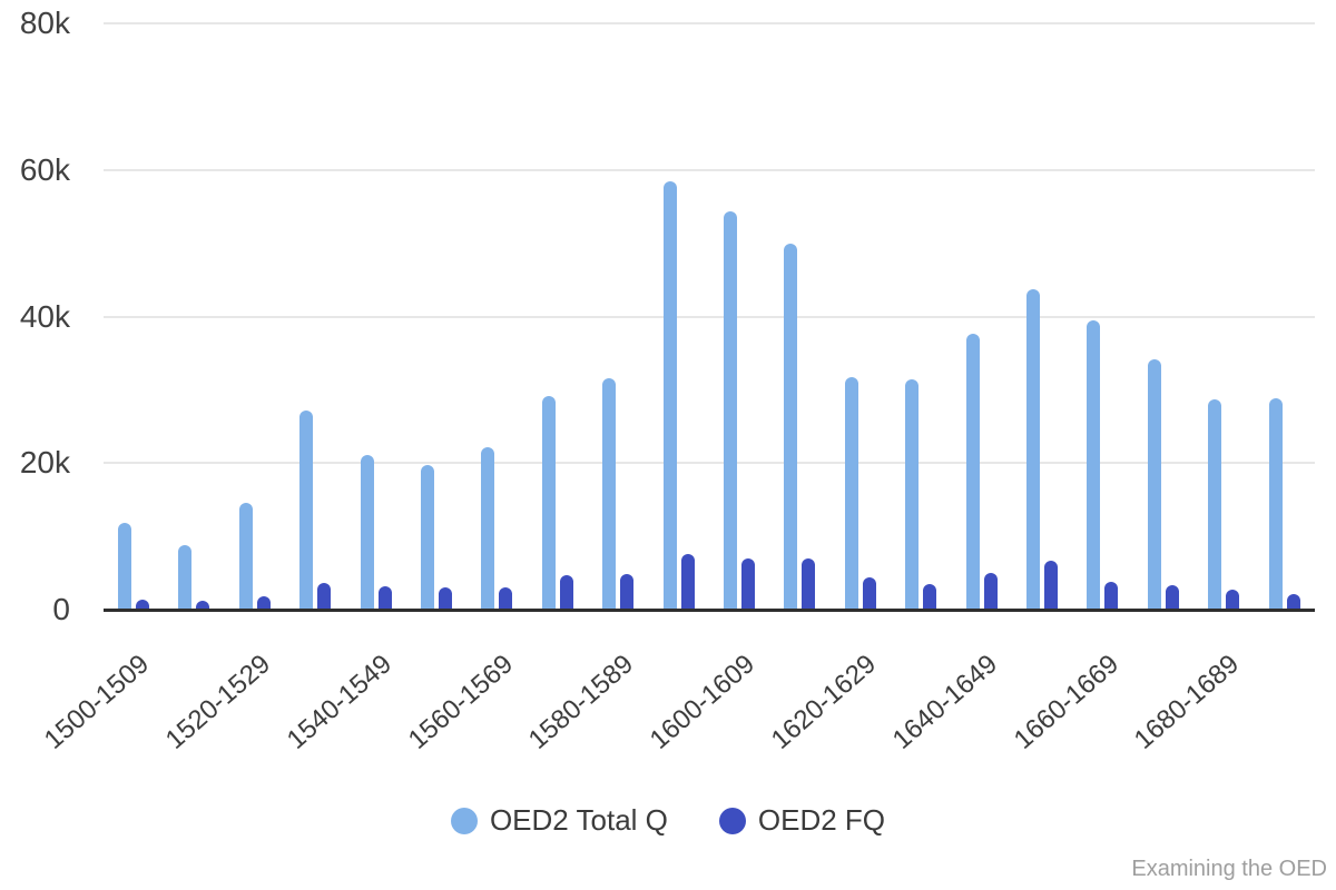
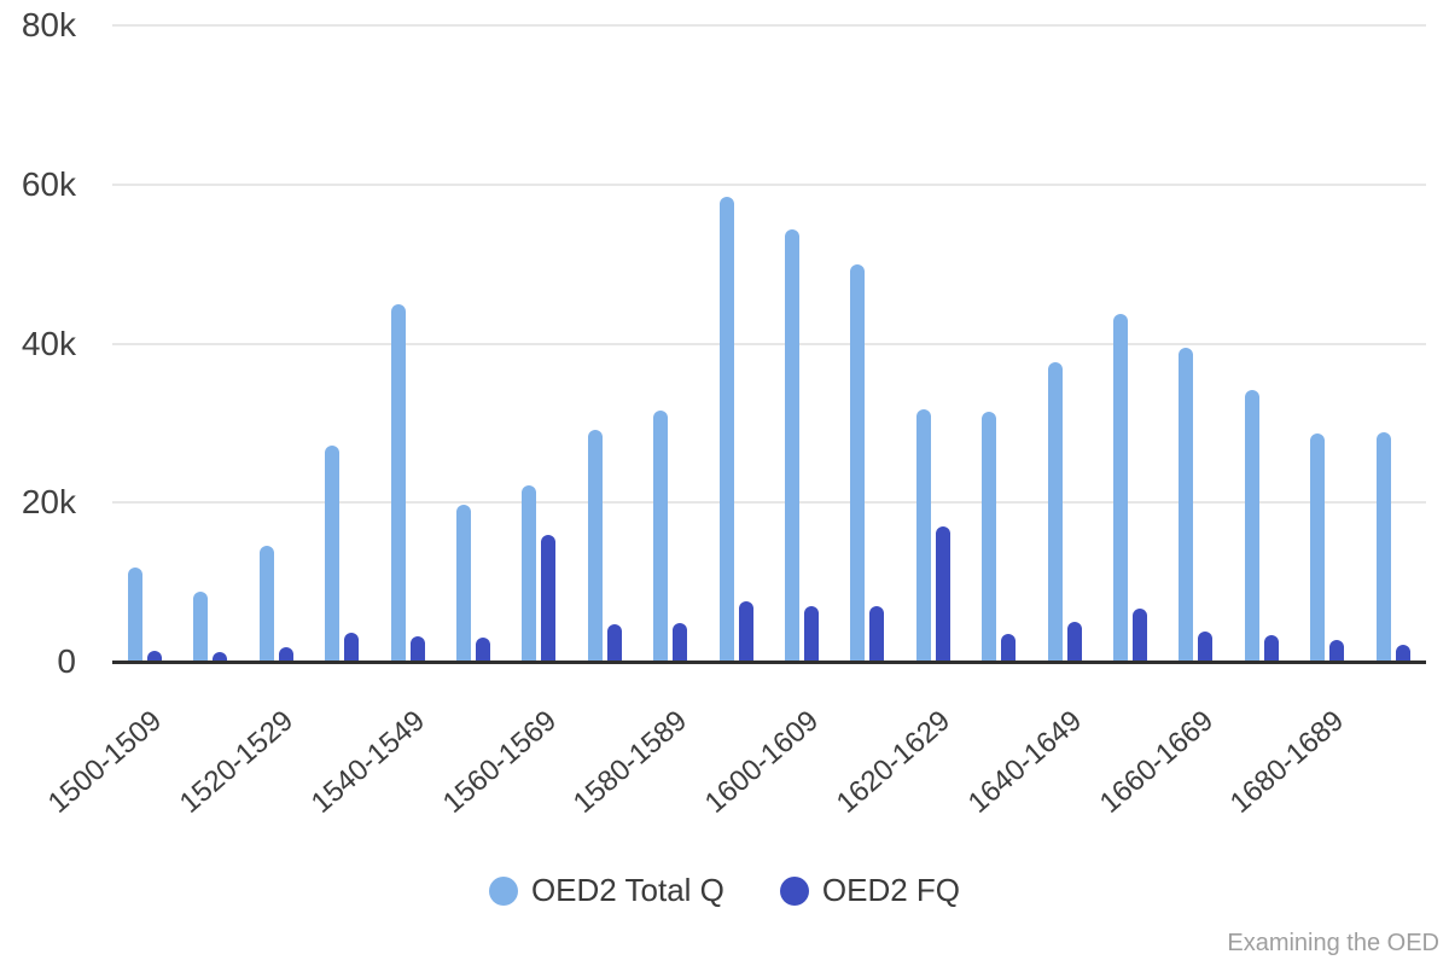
OED2 Total Q/1540-1549: 21k -> 45k
OED2 FQ/1560-1569: 3k -> 16k
OED2 FQ/1620-1629: 4k -> 17k
